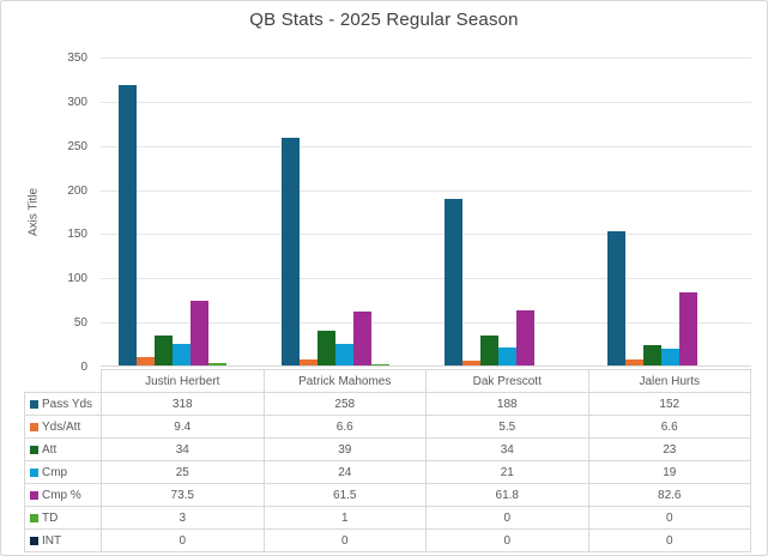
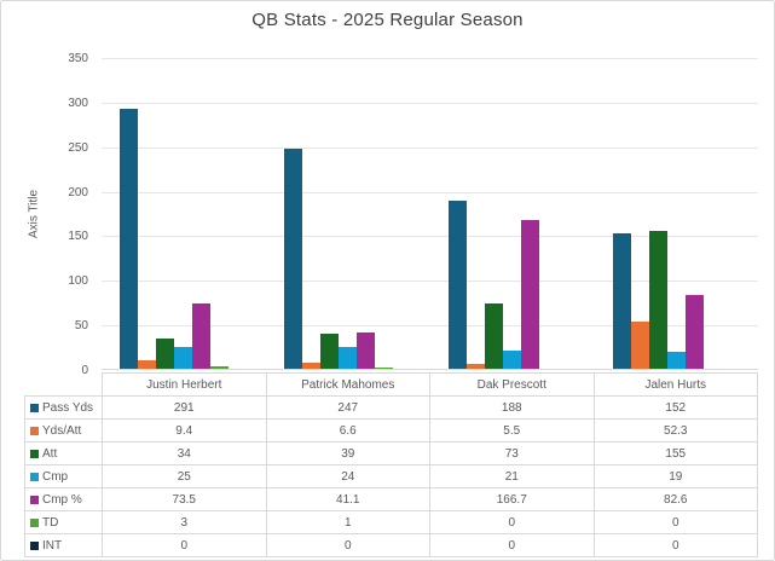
Pass Yds/Justin Herbert: 318 -> 291
Pass Yds/Patrick Mahomes: 258 -> 247
Cmp %/Patrick Mahomes: 61.5 -> 41.1
Att/Dak Prescott: 34 -> 73
Cmp %/Dak Prescott: 61.8 -> 166.7
Yds/Att/Jalen Hurts: 6.6 -> 52.3
Att/Jalen Hurts: 23 -> 155
